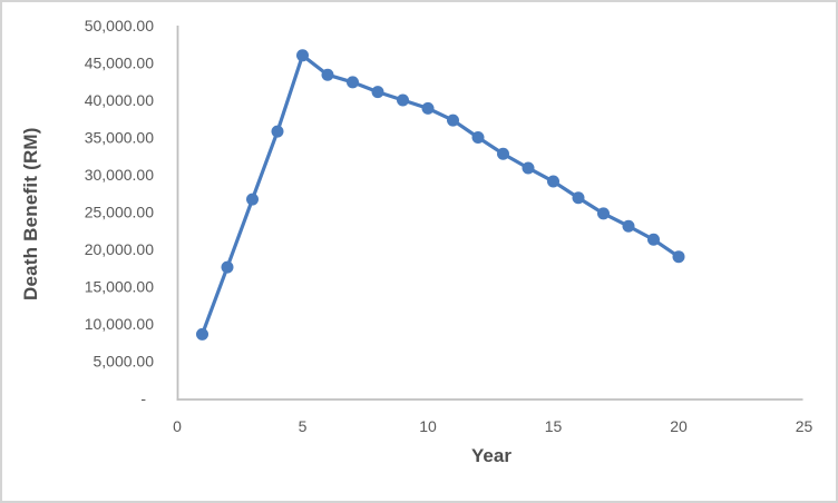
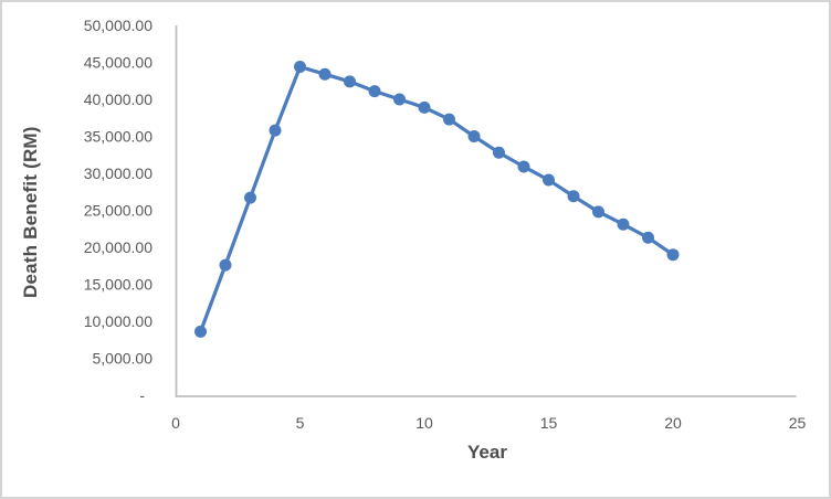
5: 46000 -> 44000
